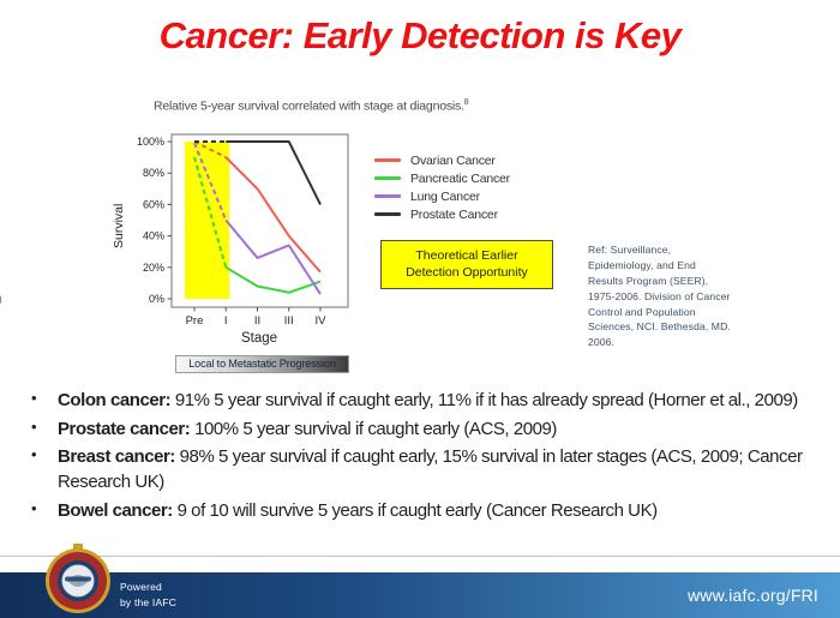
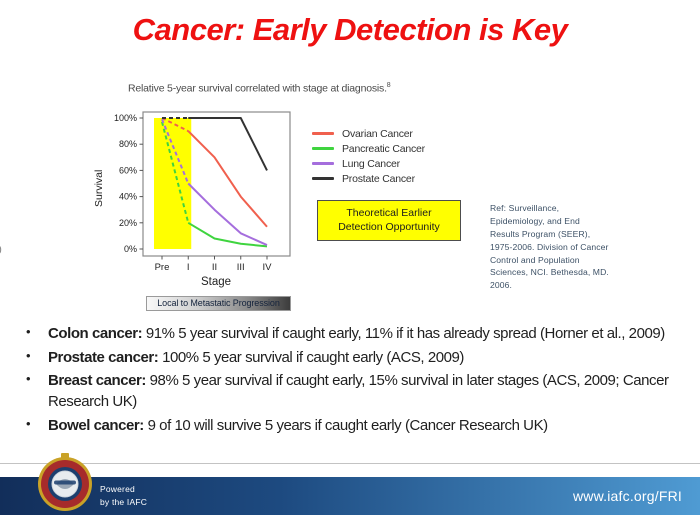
Pancreatic Cancer/Pre: 90% -> 97%
Lung Cancer/II: 26% -> 30%
Lung Cancer/III: 34% -> 12%
Pancreatic Cancer/IV: 11% -> 2%
